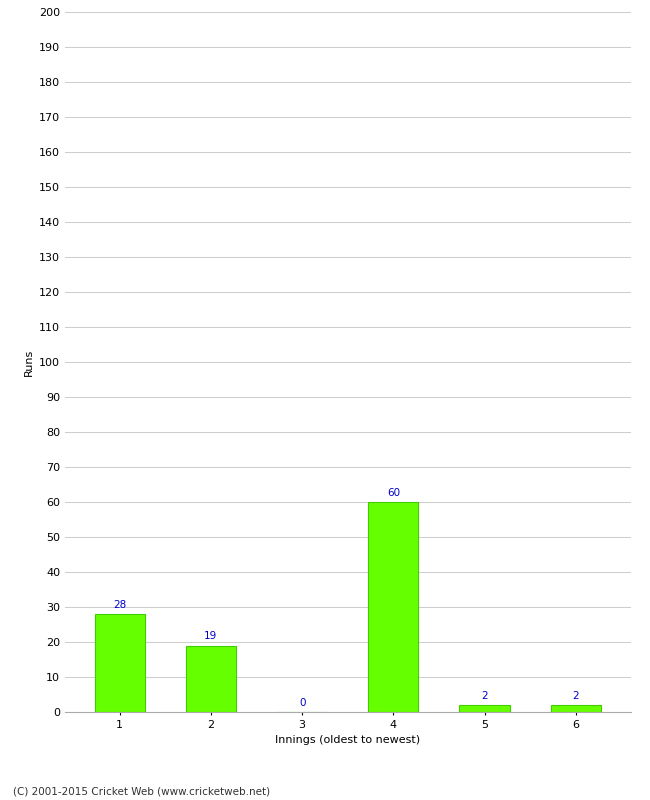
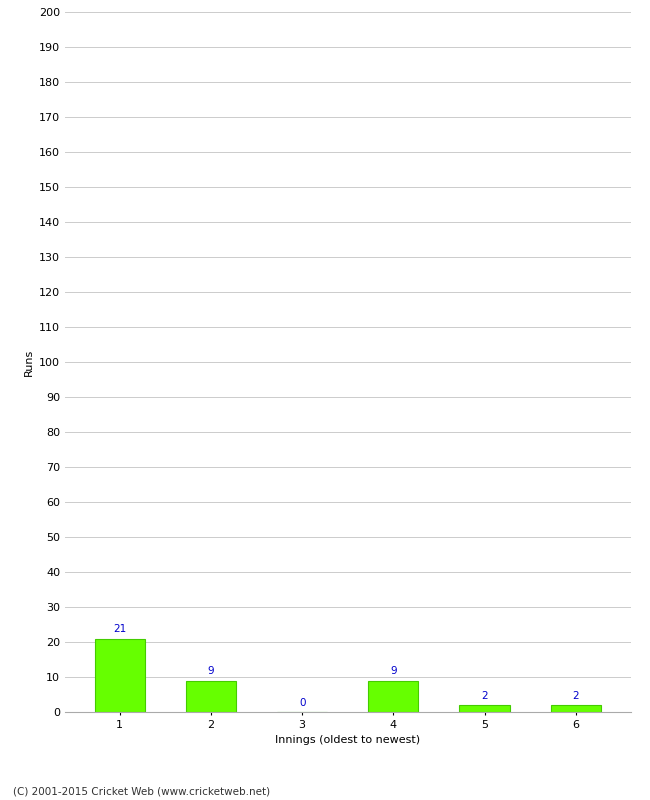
1: 28 -> 21
2: 19 -> 9
4: 60 -> 9
